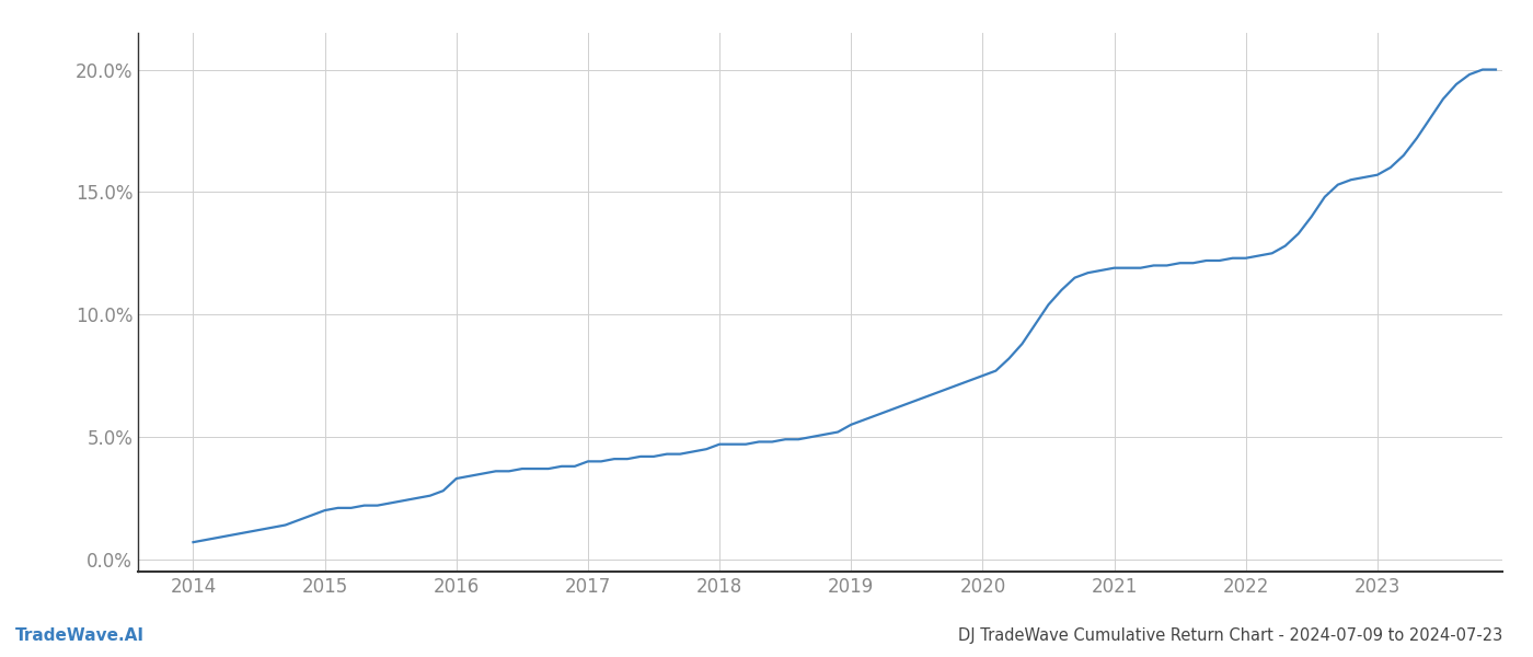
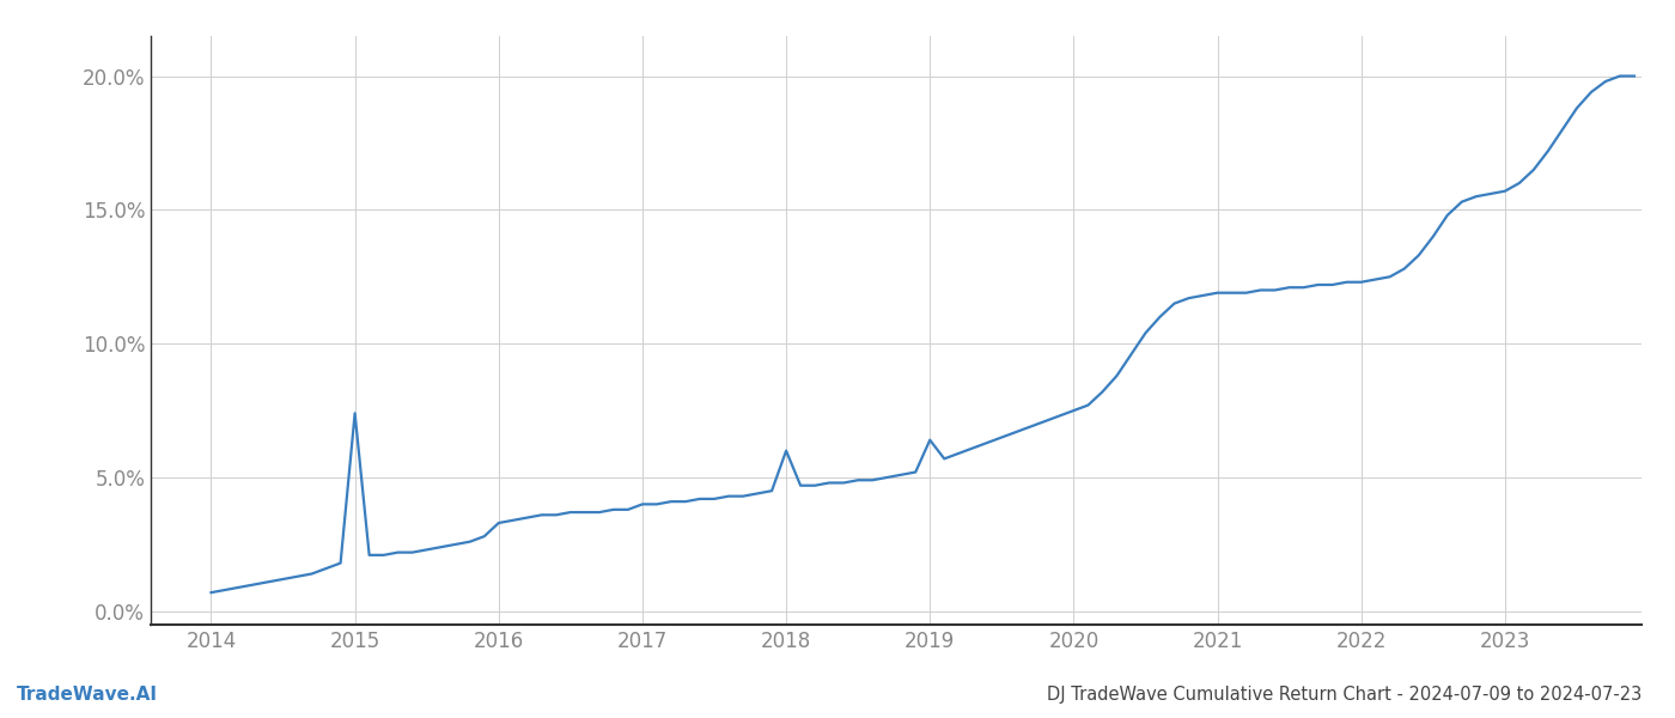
2015: 2.0% -> 7.4%
2018: 4.7% -> 6.0%
2019: 5.5% -> 6.4%
